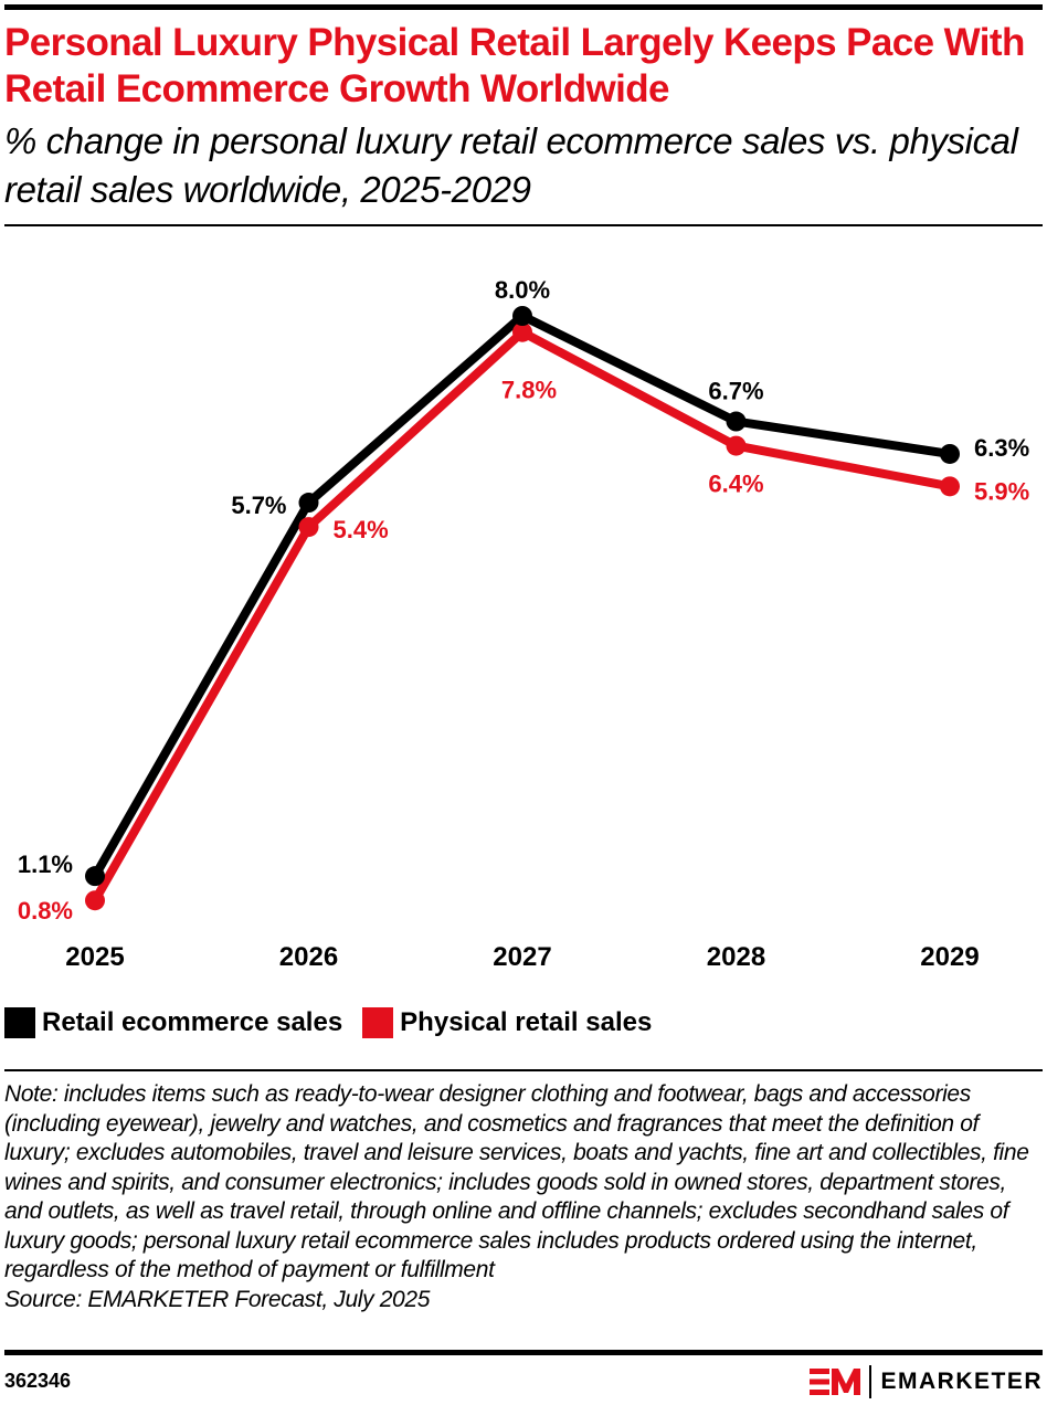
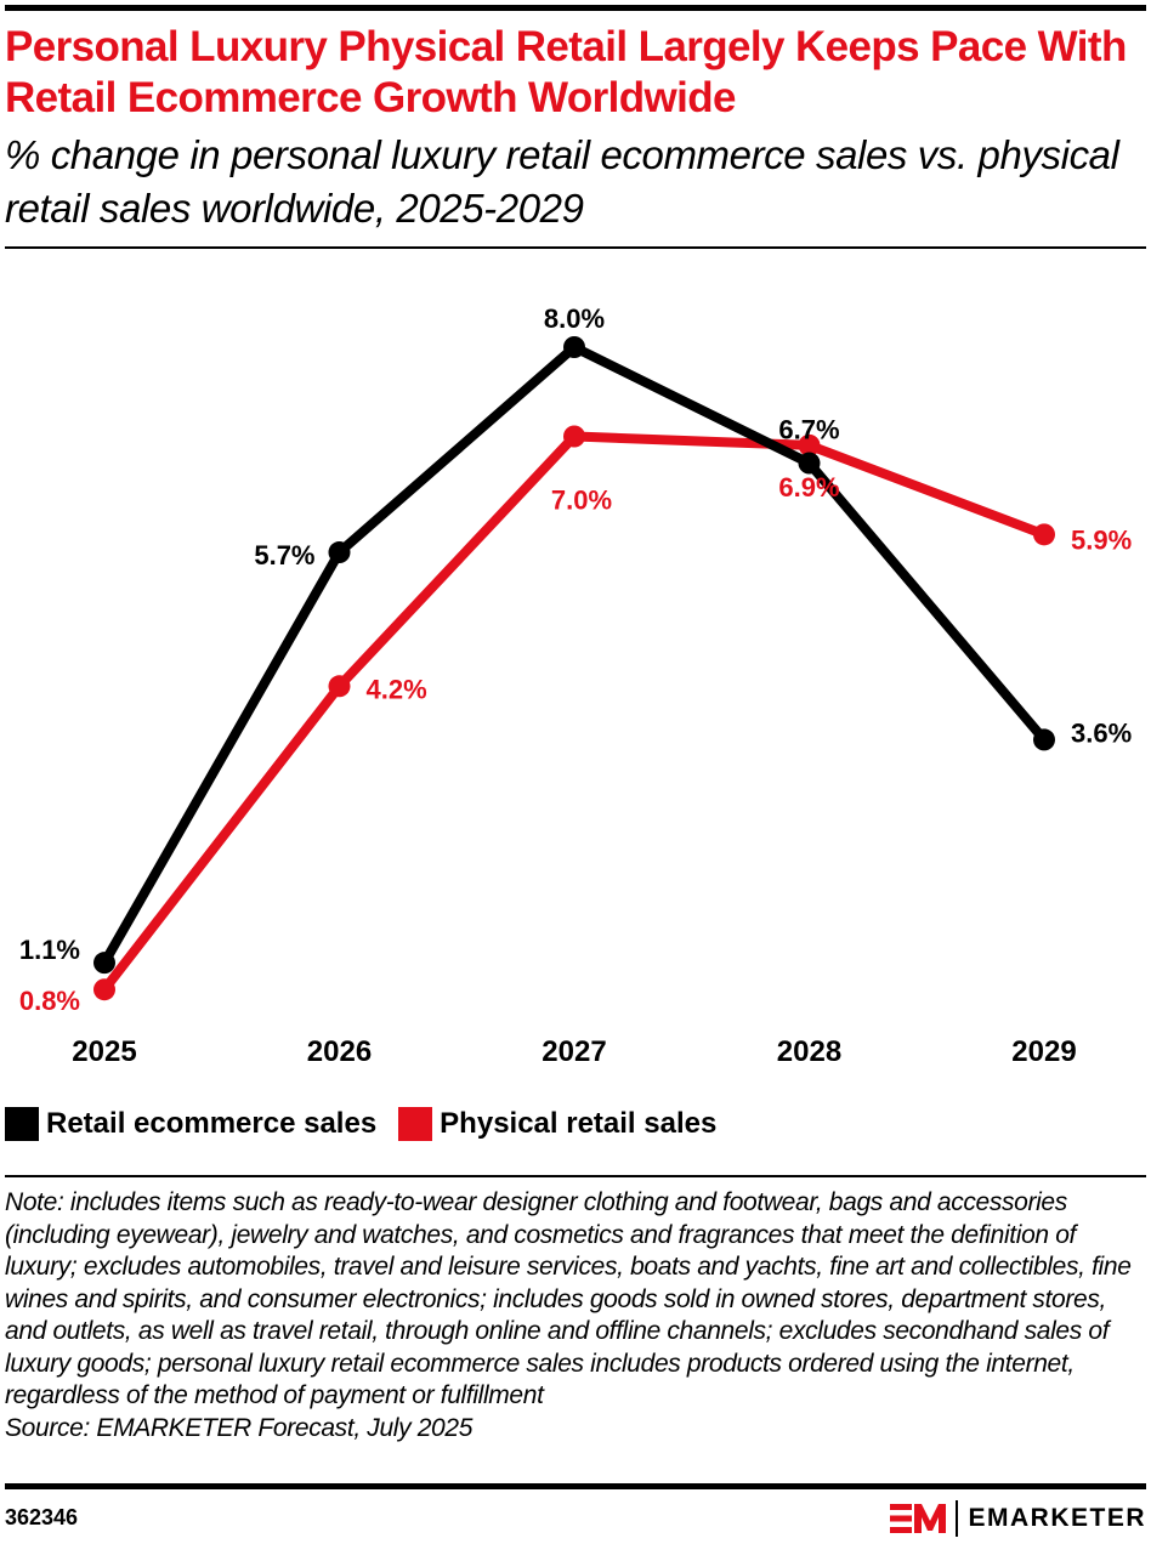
Physical retail sales/2026: 5.4% -> 4.2%
Physical retail sales/2027: 7.8% -> 7.0%
Physical retail sales/2028: 6.4% -> 6.9%
Retail ecommerce sales/2029: 6.3% -> 3.6%
